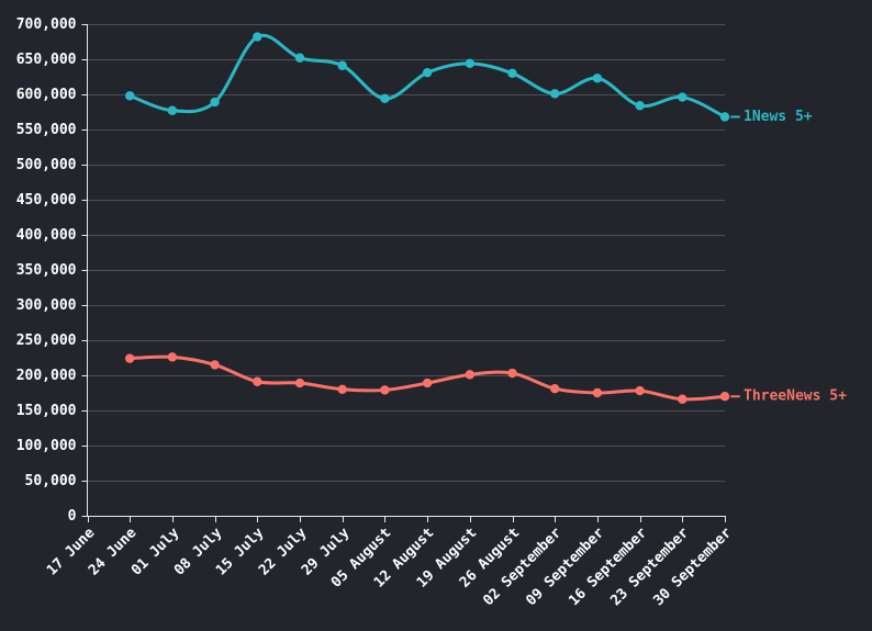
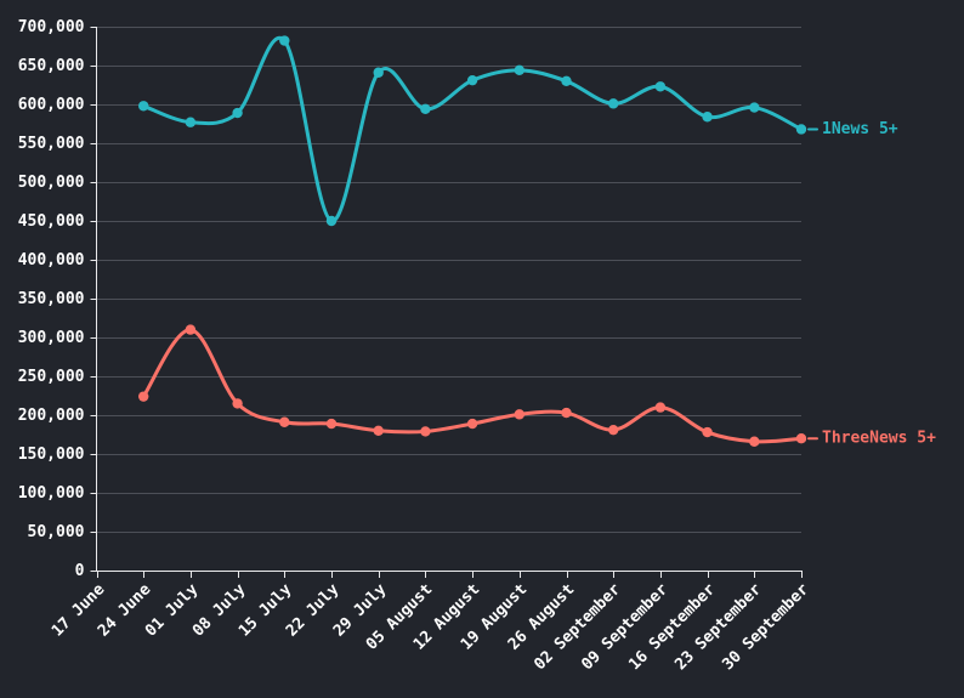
ThreeNews 5+/01 July: 230000 -> 310000
1News 5+/22 July: 650000 -> 450000
ThreeNews 5+/09 September: 180000 -> 210000
